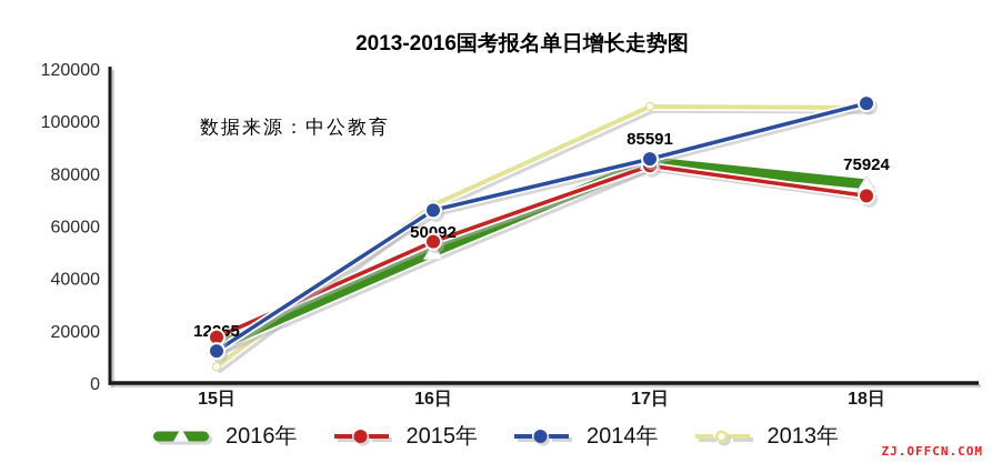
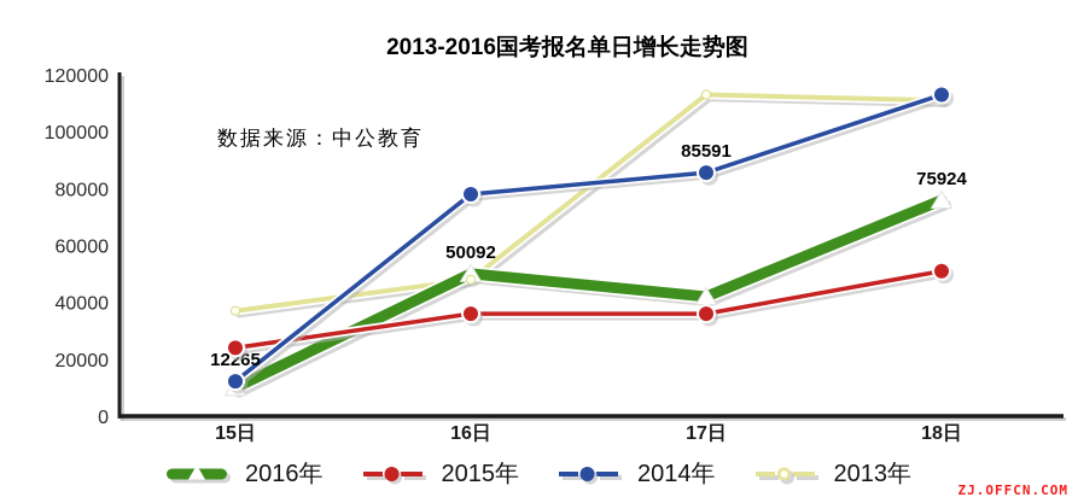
2016年/15日: 14000 -> 10000
2015年/15日: 18000 -> 24000
2013年/15日: 6000 -> 37000
2015年/16日: 54000 -> 36000
2014年/16日: 66000 -> 78000
2013年/16日: 68000 -> 48000
2016年/17日: 84000 -> 42000
2015年/17日: 83000 -> 36000
2013年/17日: 106000 -> 113000
2015年/18日: 72000 -> 51000
2014年/18日: 107000 -> 113000
2013年/18日: 105000 -> 111000
